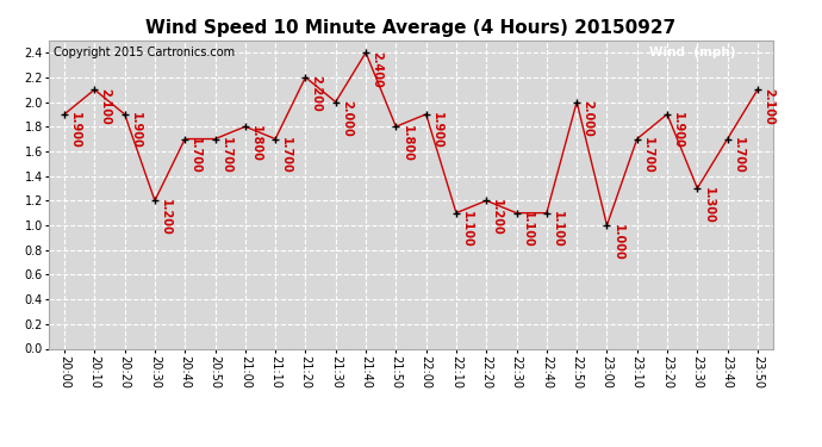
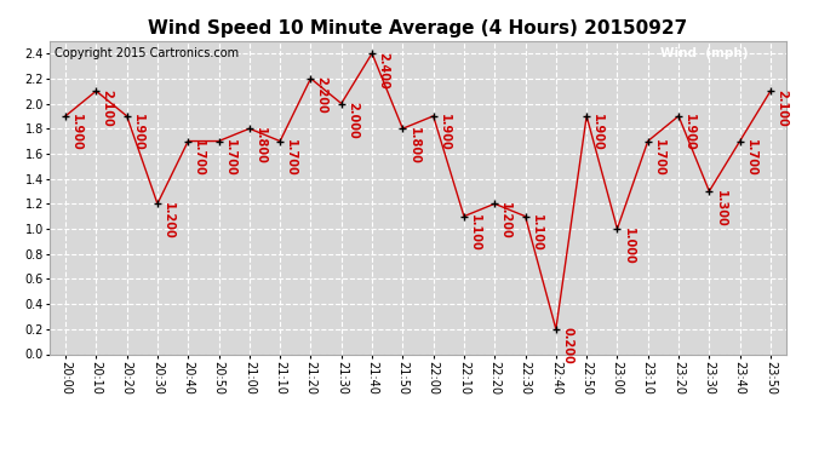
22:40: 1.100 -> 0.200
22:50: 2.000 -> 1.900
